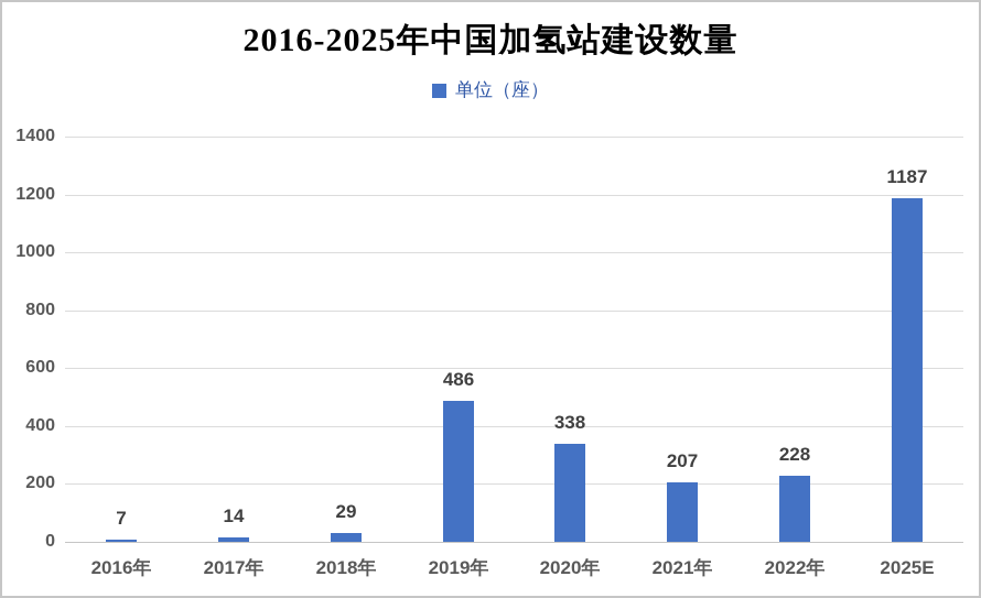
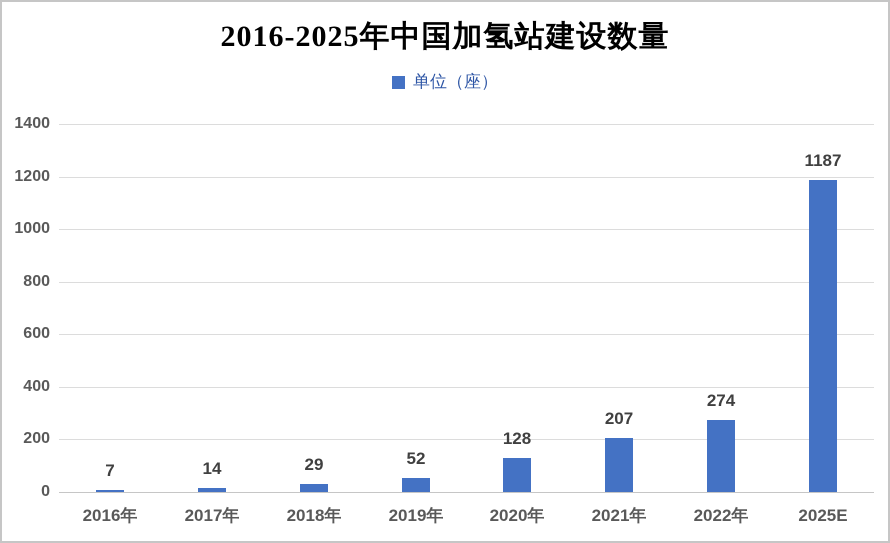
2019年: 486 -> 52
2020年: 338 -> 128
2022年: 228 -> 274
